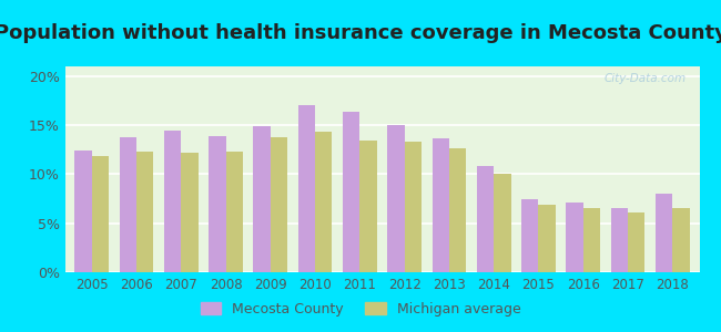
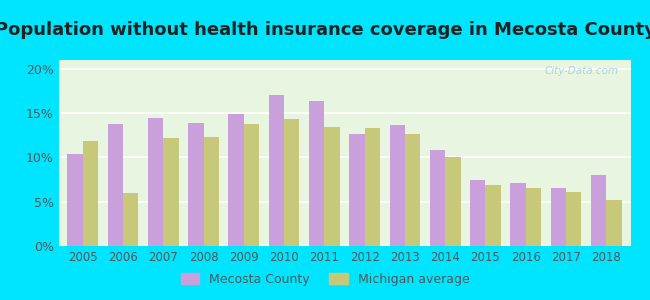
Mecosta County/2005: 12.4% -> 10.4%
Michigan average/2006: 12.3% -> 6.0%
Mecosta County/2012: 15.0% -> 12.6%
Michigan average/2018: 6.5% -> 5.2%
